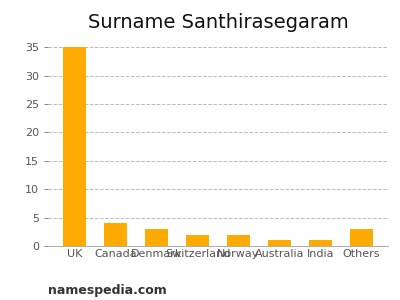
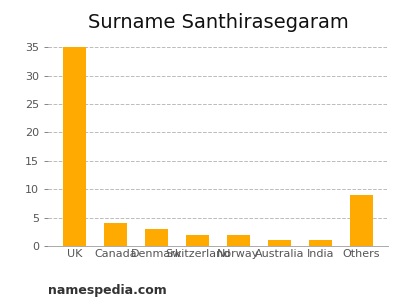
Others: 3 -> 9
